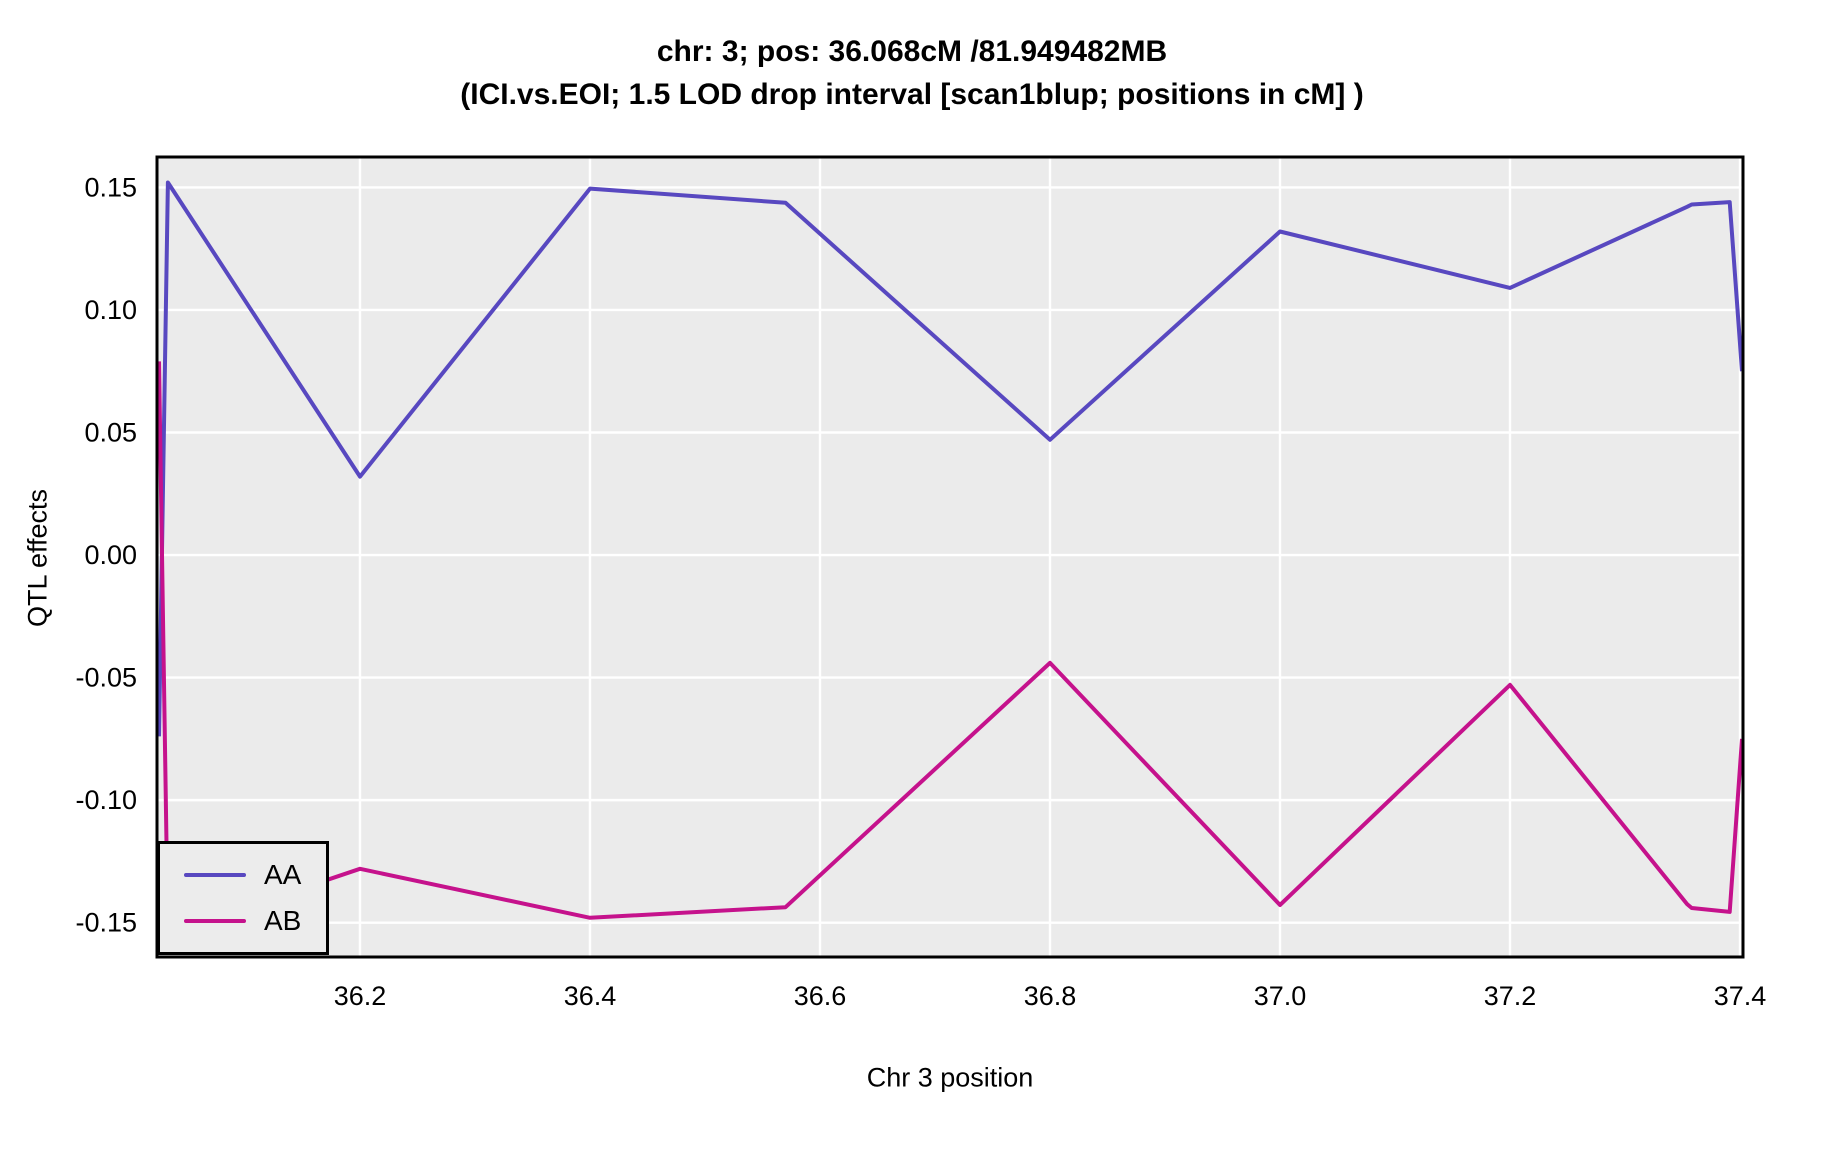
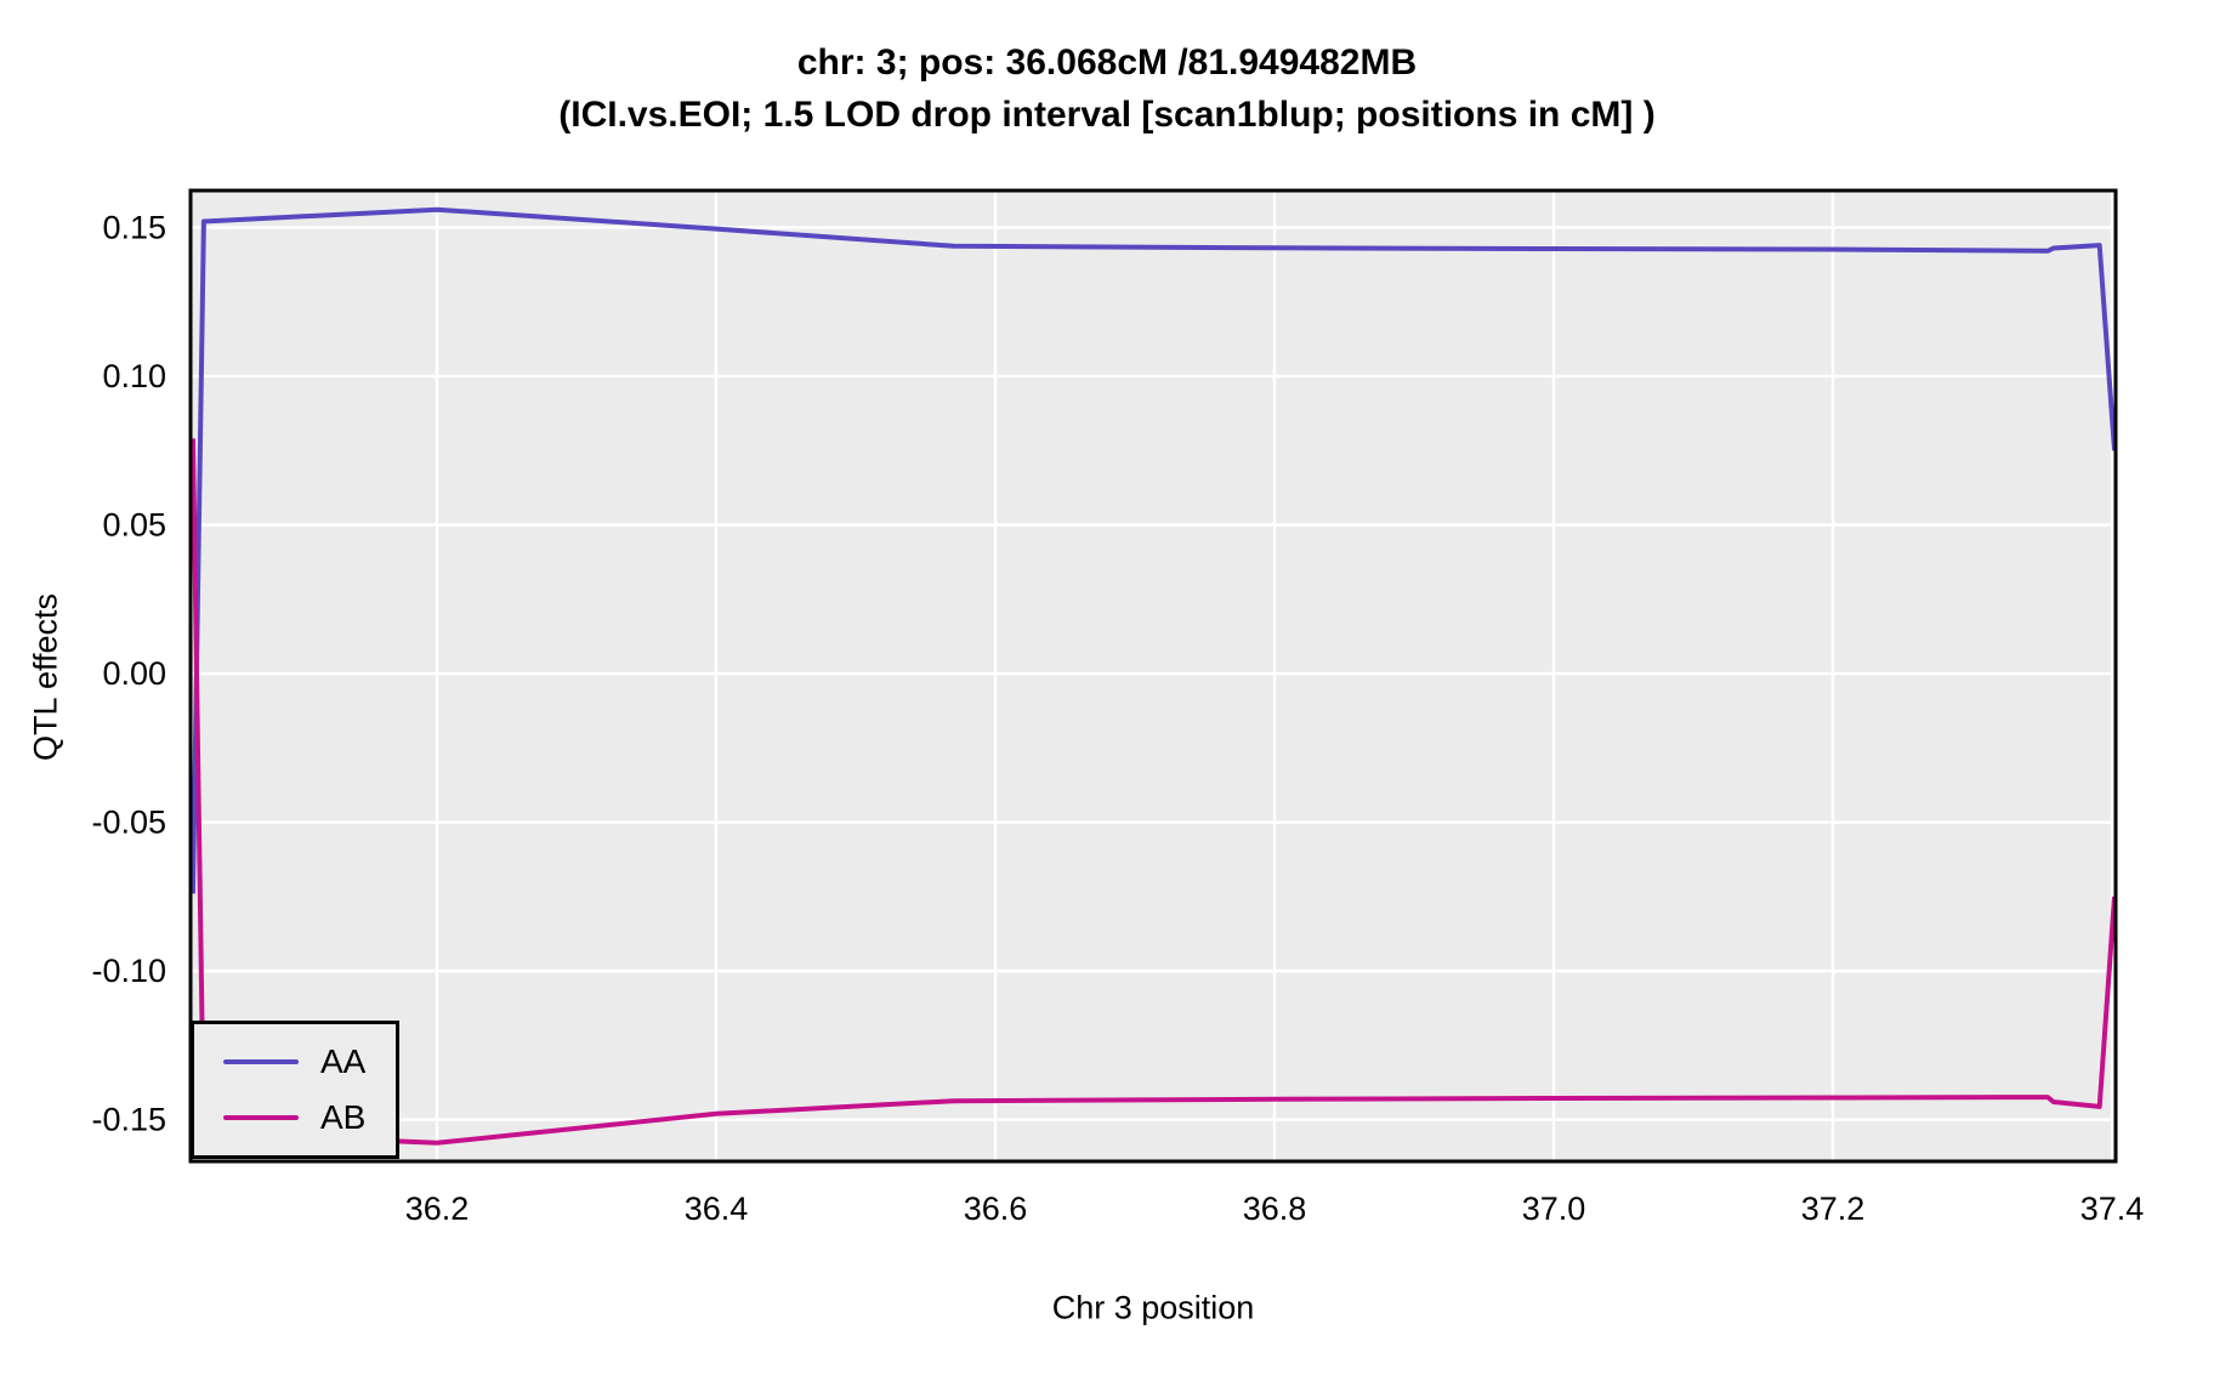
AA/36.2: 0.032 -> 0.156
AB/36.2: -0.128 -> -0.158
AA/36.8: 0.047 -> 0.143
AB/36.8: -0.044 -> -0.143
AA/37.0: 0.132 -> 0.143
AA/37.2: 0.109 -> 0.143
AB/37.2: -0.053 -> -0.143
